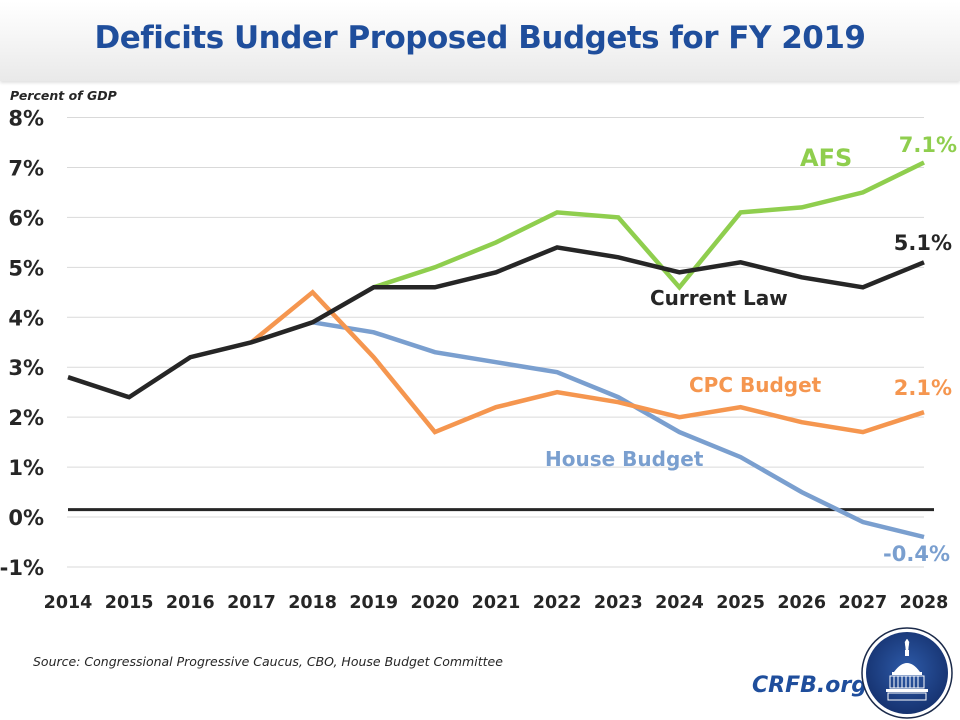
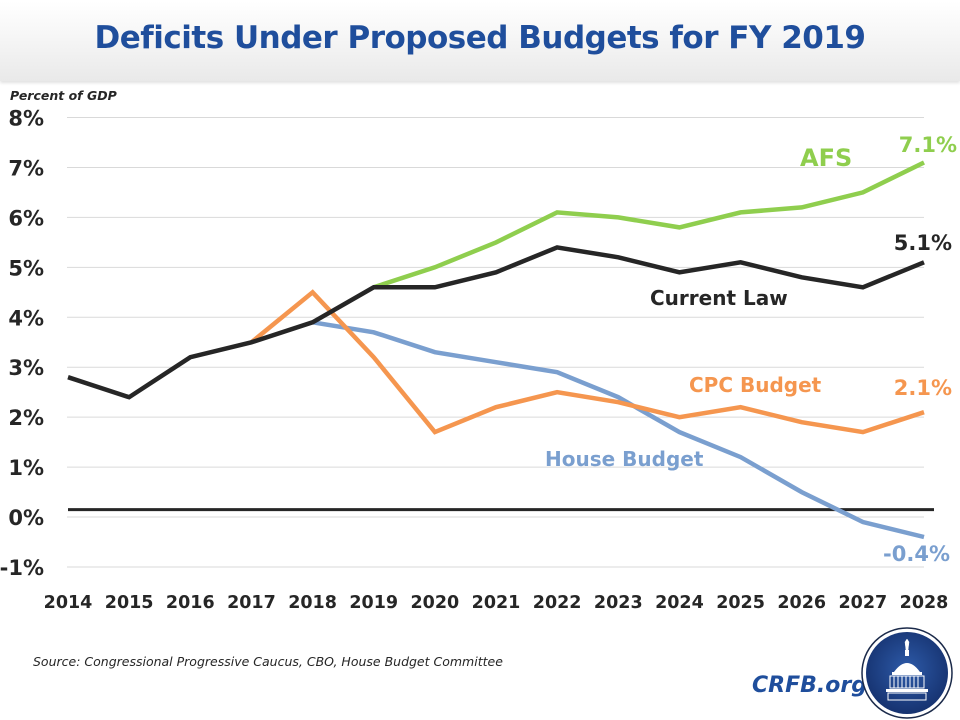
AFS/2024: 4.6% -> 5.8%
